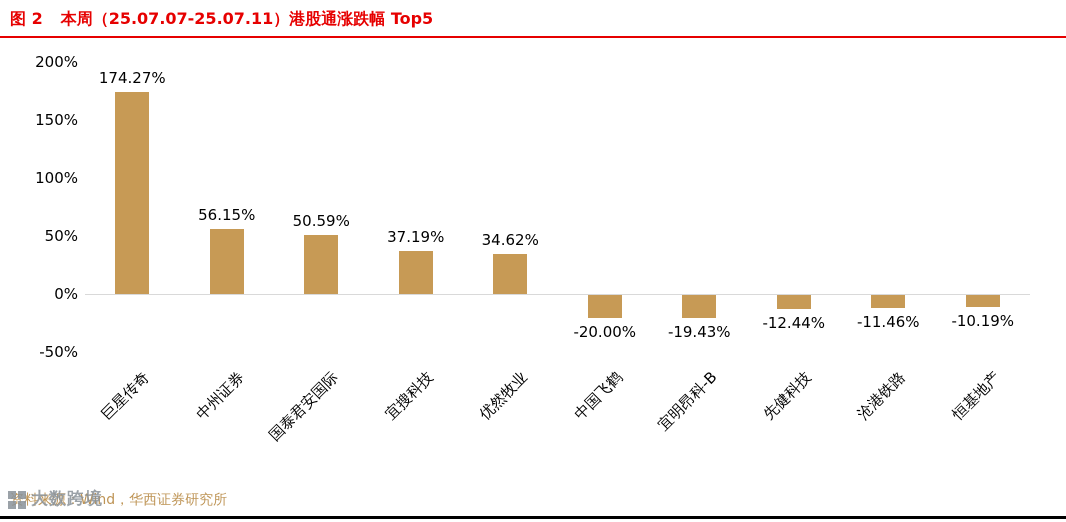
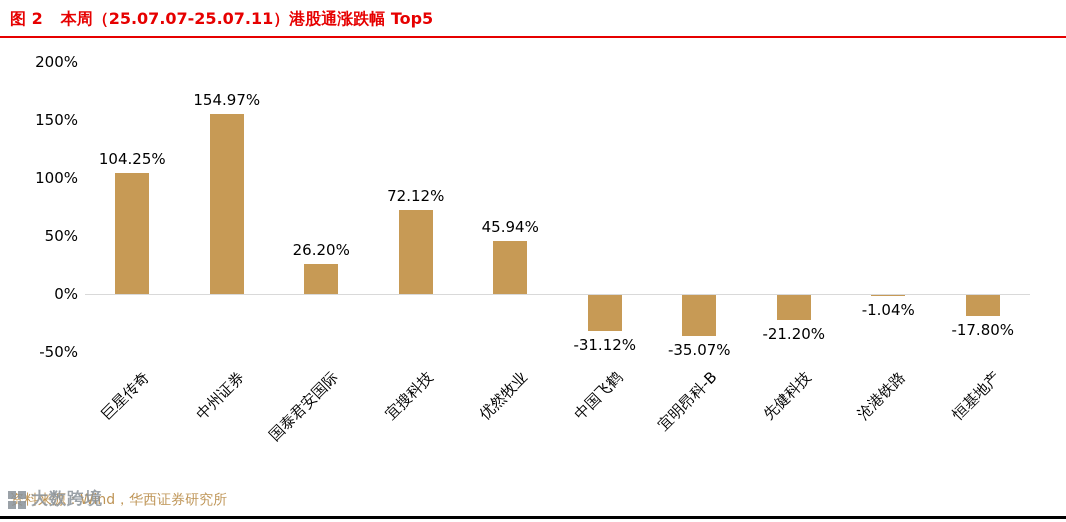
巨星传奇: 174.27% -> 104.25%
中州证券: 56.15% -> 154.97%
国泰君安国际: 50.59% -> 26.20%
宜搜科技: 37.19% -> 72.12%
优然牧业: 34.62% -> 45.94%
中国飞鹤: -20.00% -> -31.12%
宜明昂科-B: -19.43% -> -35.07%
先健科技: -12.44% -> -21.20%
沧港铁路: -11.46% -> -1.04%
恒基地产: -10.19% -> -17.80%
